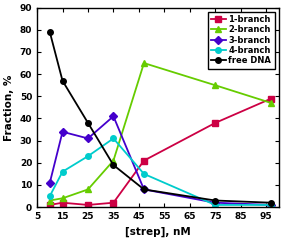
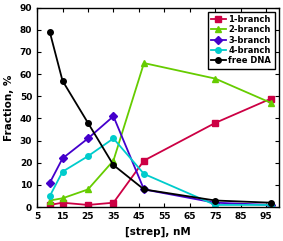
3-branch/15: 34 -> 22
2-branch/75: 55 -> 58
